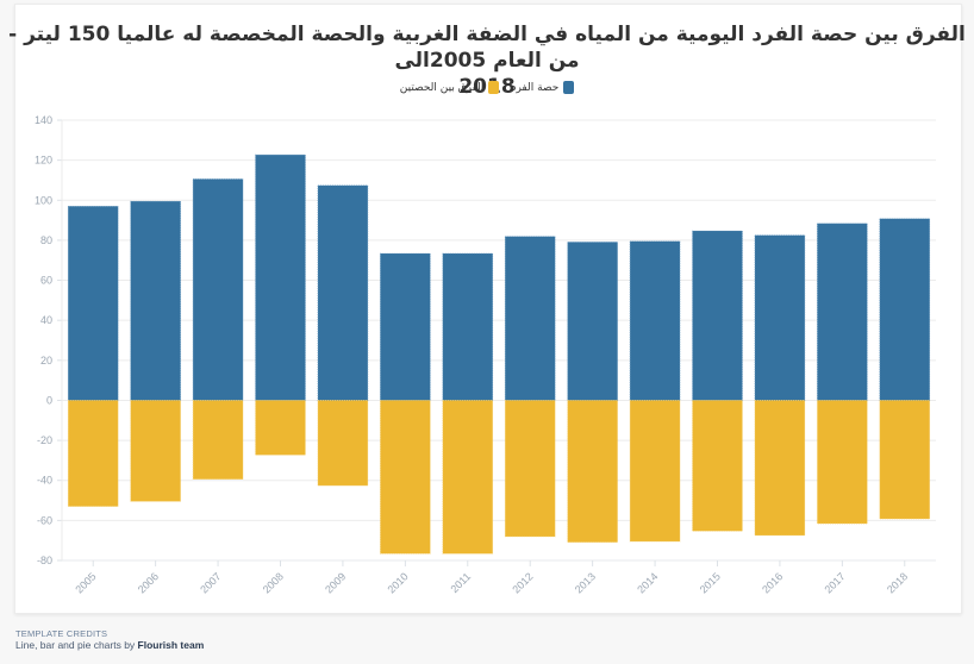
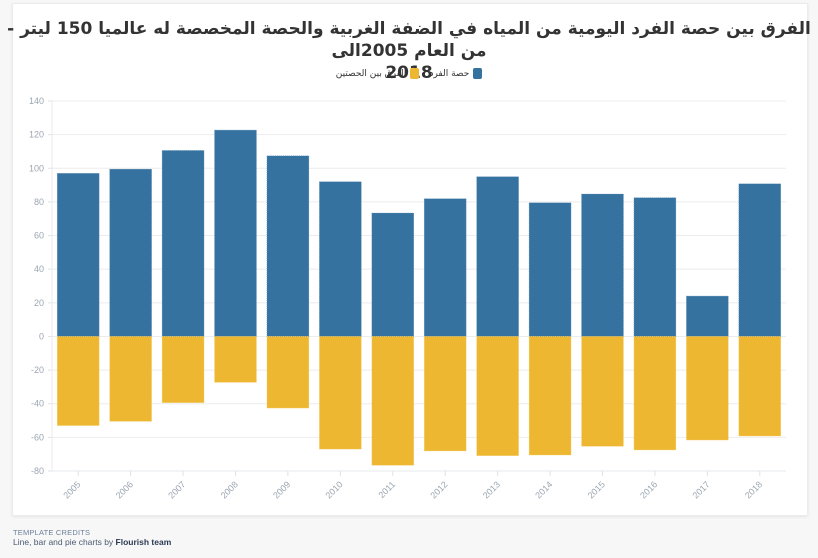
حصة الفرد/2010: 73 -> 92
الفرق بين الحصتين/2010: -77 -> -67
حصة الفرد/2013: 79 -> 95
حصة الفرد/2017: 88 -> 24
